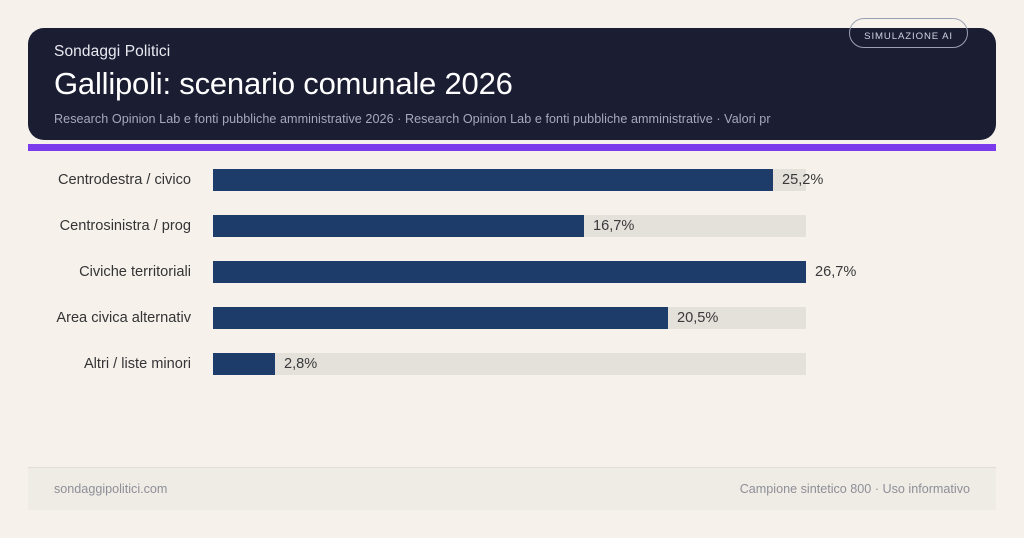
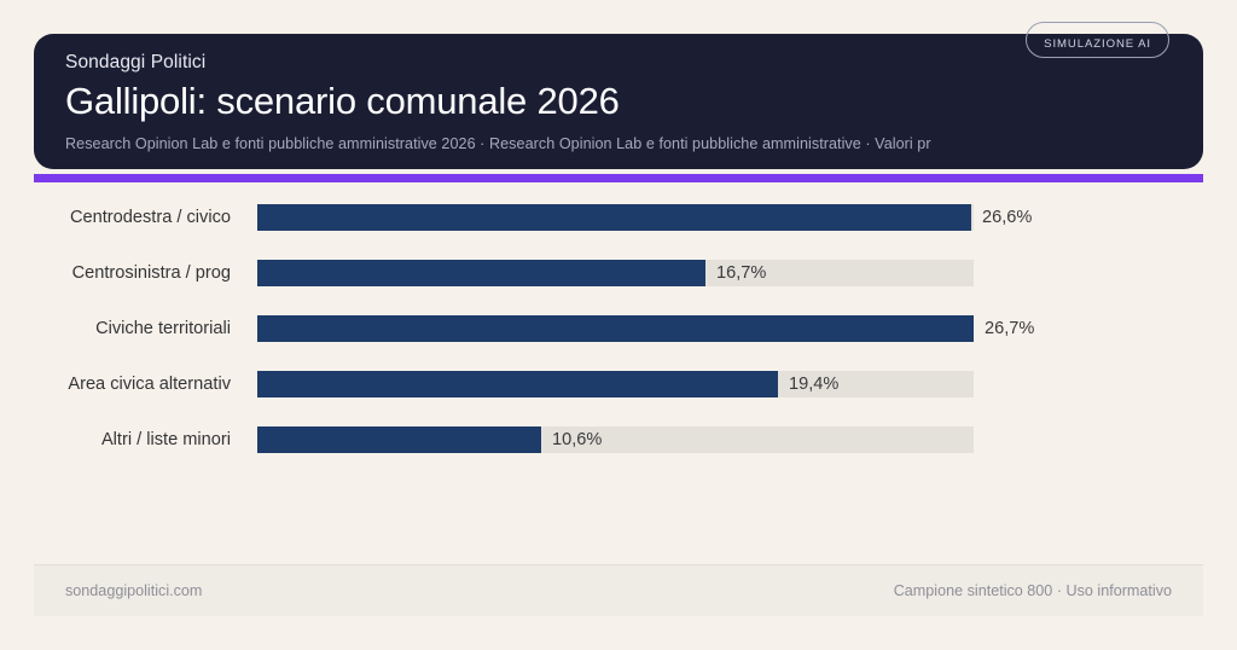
Centrodestra / civico: 25,2% -> 26,6%
Area civica alternativ: 20,5% -> 19,4%
Altri / liste minori: 2,8% -> 10,6%
